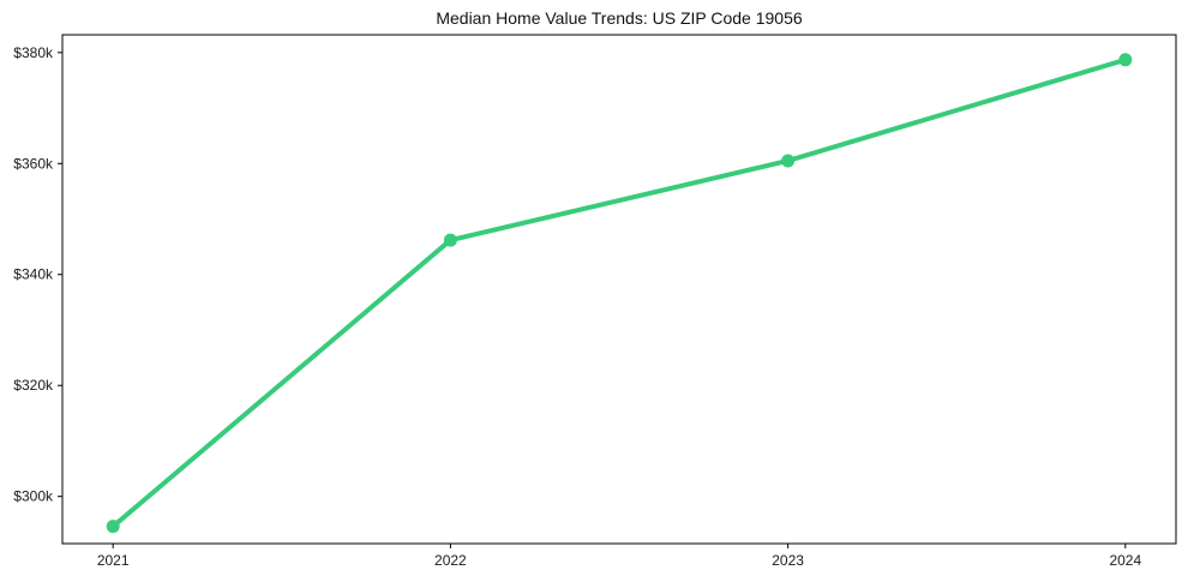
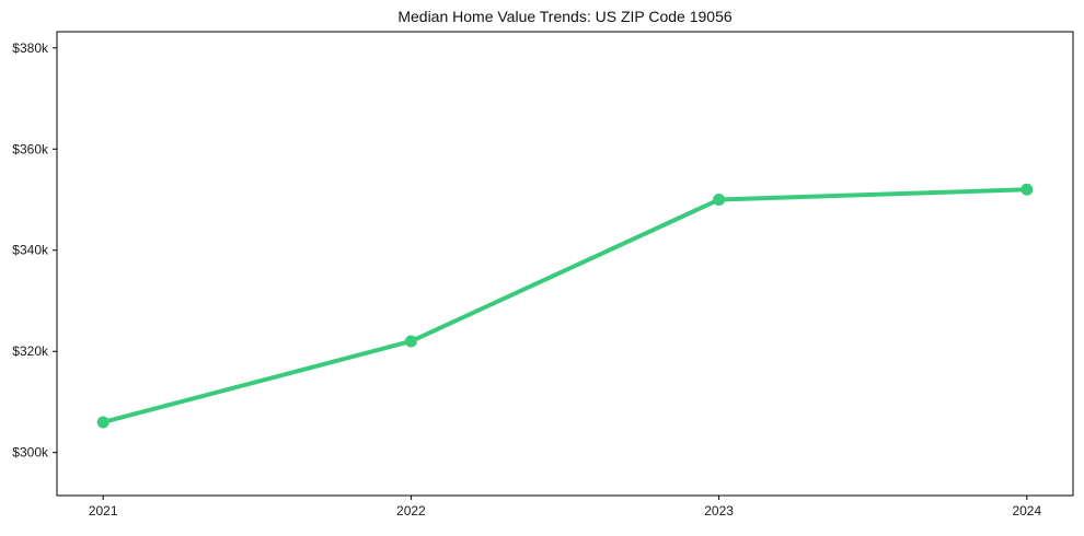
2021: $295k -> $306k
2022: $346k -> $322k
2023: $360k -> $350k
2024: $379k -> $352k
